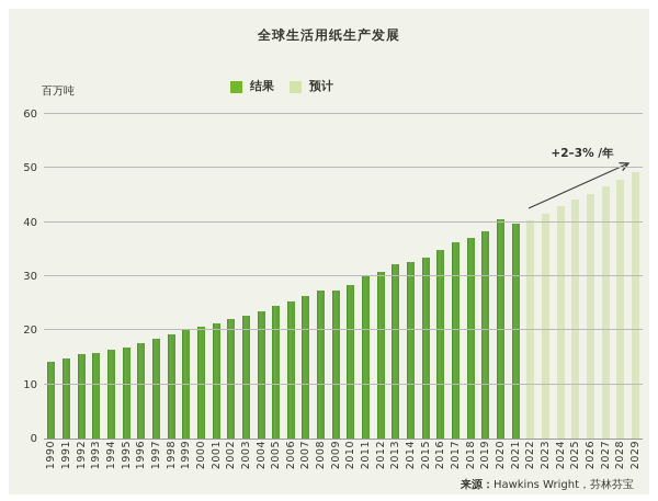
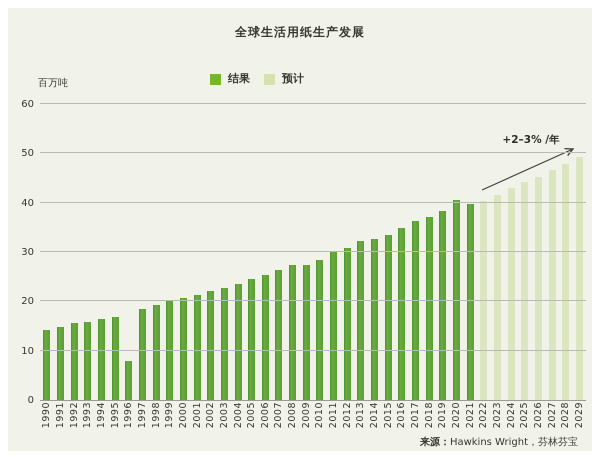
结果/1996: 18 -> 8
